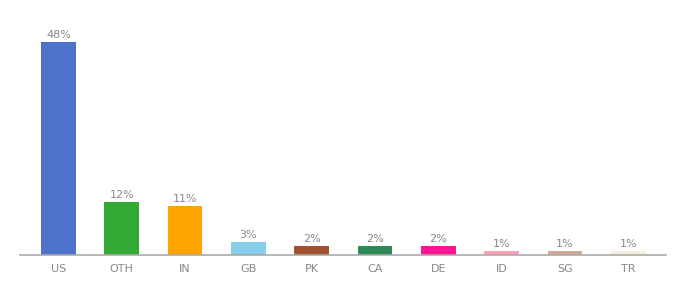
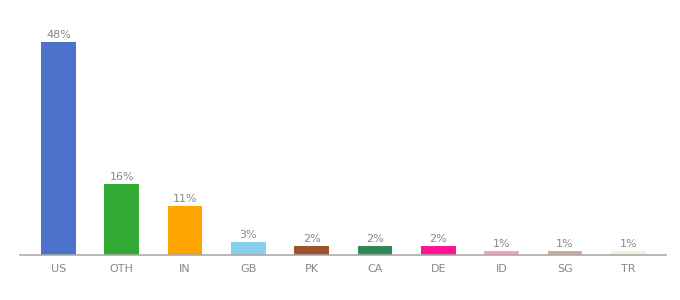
OTH: 12% -> 16%
